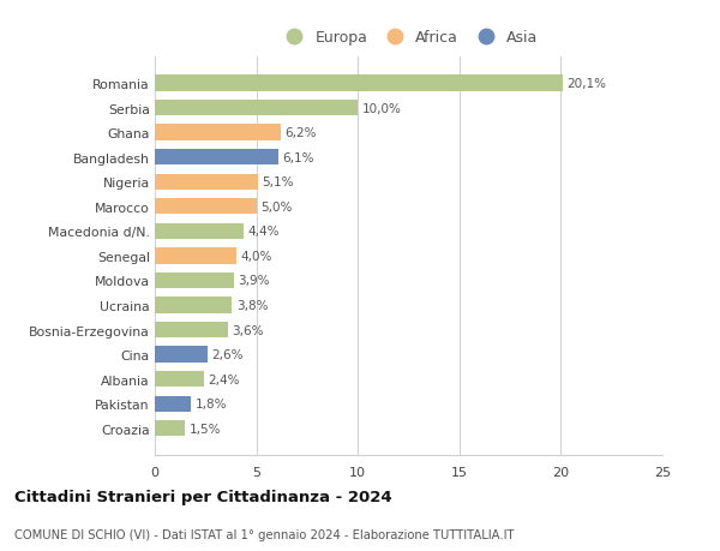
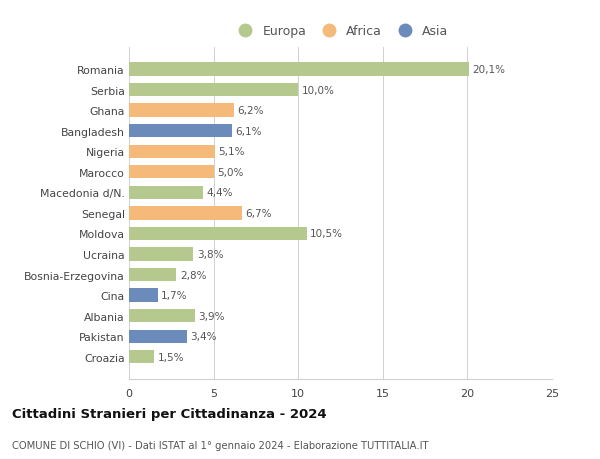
Senegal: 4,0% -> 6,7%
Moldova: 3,9% -> 10,5%
Bosnia-Erzegovina: 3,6% -> 2,8%
Cina: 2,6% -> 1,7%
Albania: 2,4% -> 3,9%
Pakistan: 1,8% -> 3,4%
